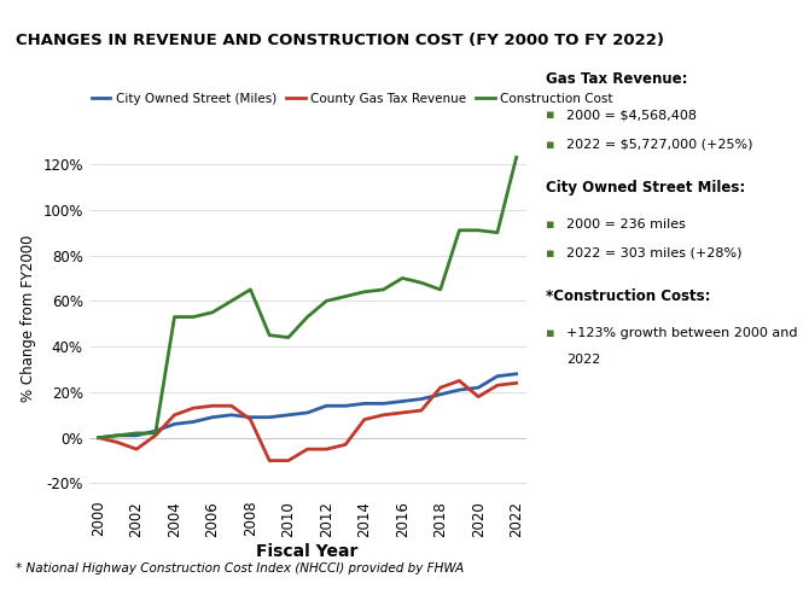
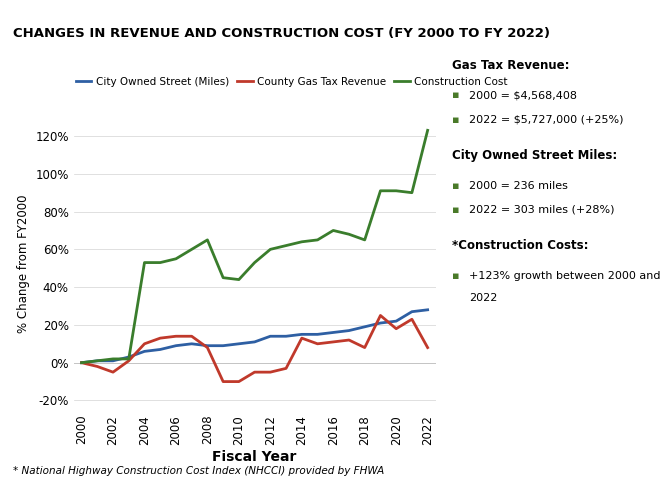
County Gas Tax Revenue/2014: 8% -> 13%
County Gas Tax Revenue/2018: 22% -> 8%
County Gas Tax Revenue/2022: 24% -> 8%
